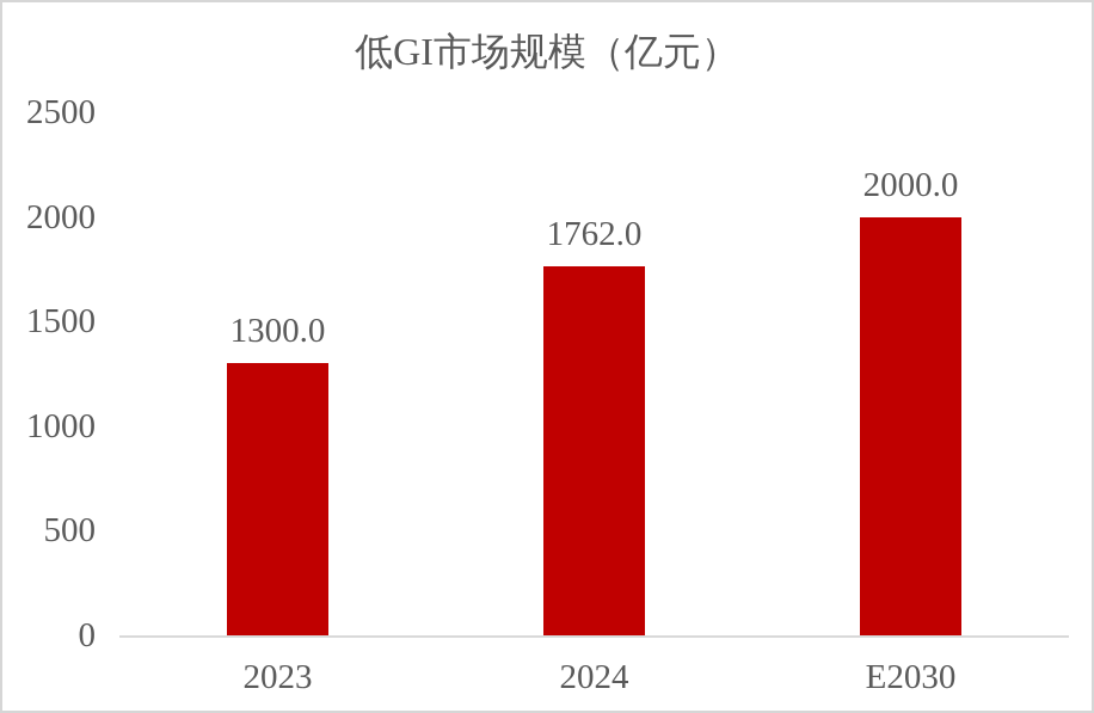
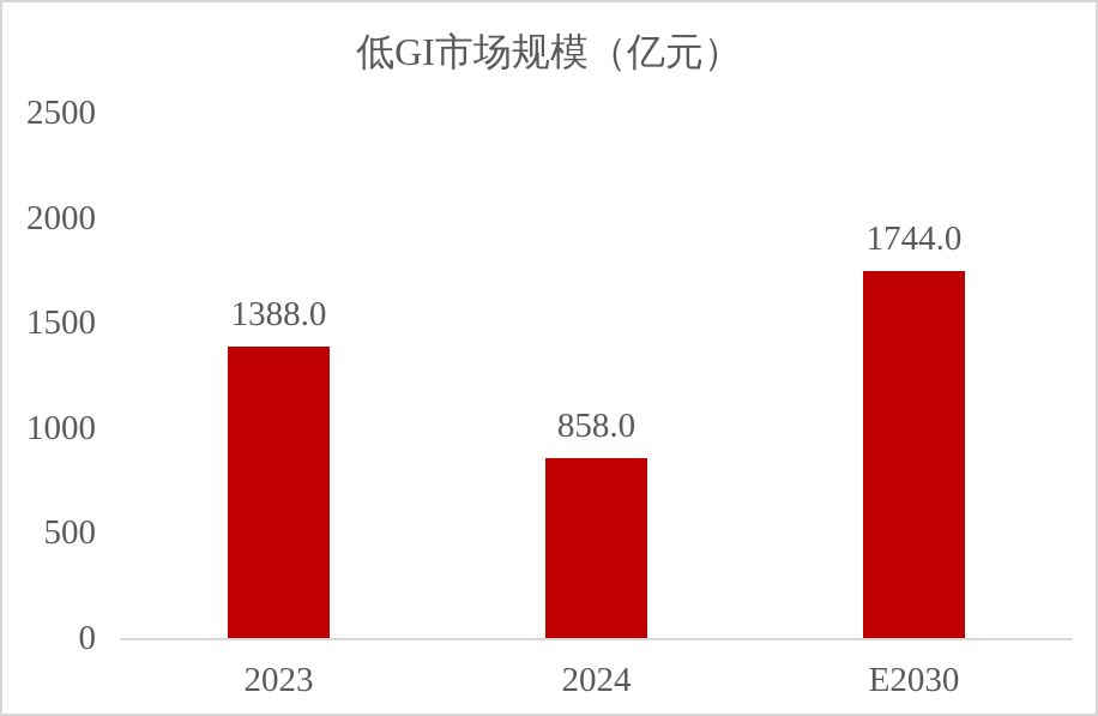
2023: 1300.0 -> 1388.0
2024: 1762.0 -> 858.0
E2030: 2000.0 -> 1744.0
